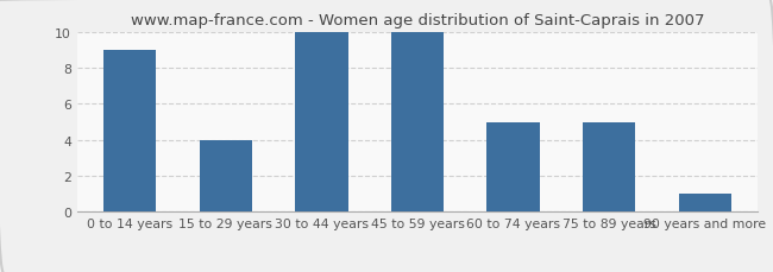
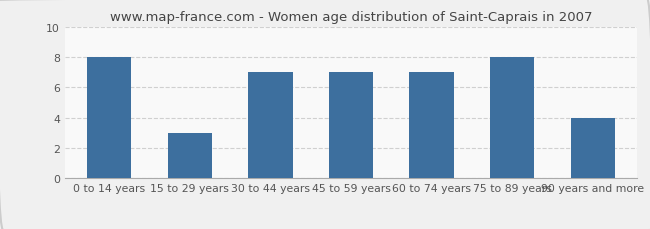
0 to 14 years: 9 -> 8
15 to 29 years: 4 -> 3
30 to 44 years: 10 -> 7
45 to 59 years: 10 -> 7
60 to 74 years: 5 -> 7
75 to 89 years: 5 -> 8
90 years and more: 1 -> 4
